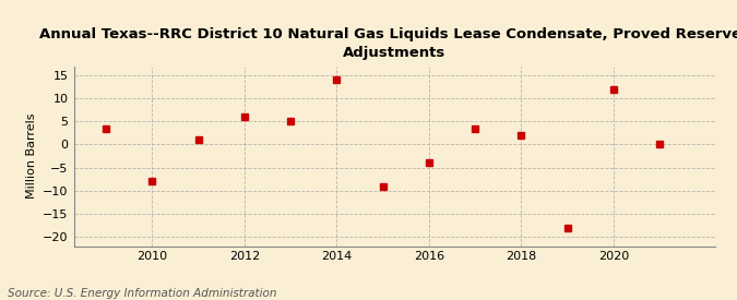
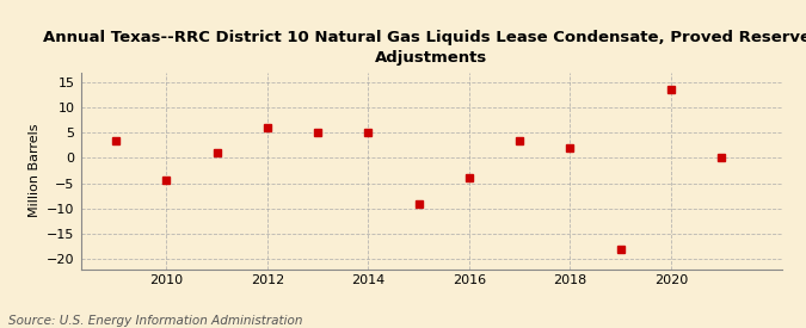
2010: -8.0 -> -4.5
2014: 14.0 -> 5.0
2020: 12.0 -> 13.5
